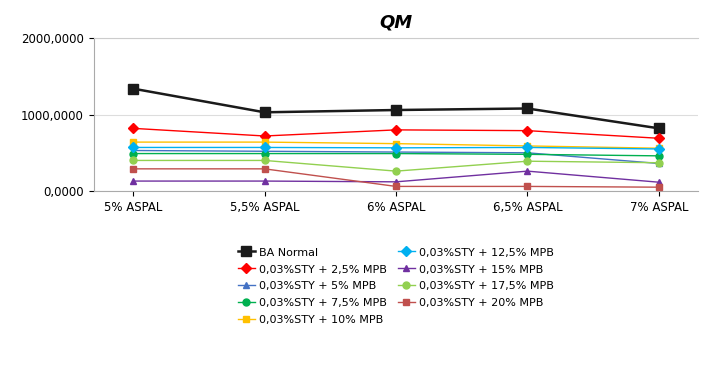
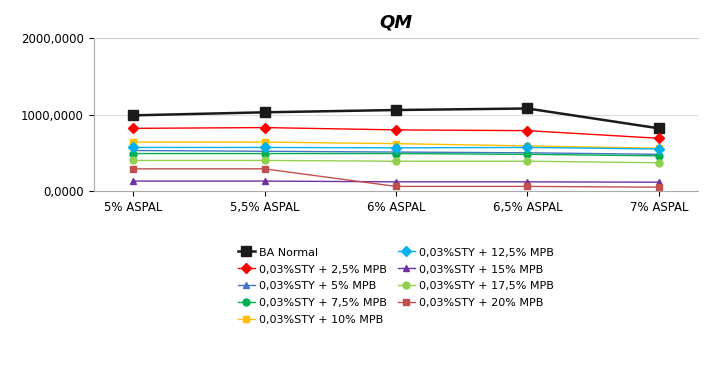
BA Normal/5% ASPAL: 1340 -> 990
0,03%STY + 2,5% MPB/5,5% ASPAL: 720 -> 830
0,03%STY + 17,5% MPB/6% ASPAL: 260 -> 390
0,03%STY + 15% MPB/6,5% ASPAL: 260 -> 120
0,03%STY + 5% MPB/7% ASPAL: 360 -> 480
